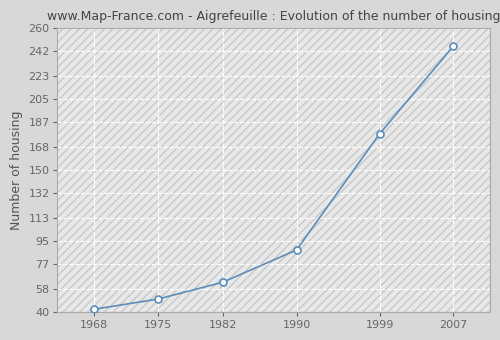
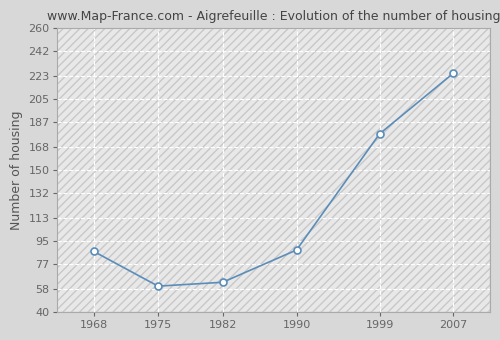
1968: 42 -> 87
1975: 50 -> 60
2007: 246 -> 225
